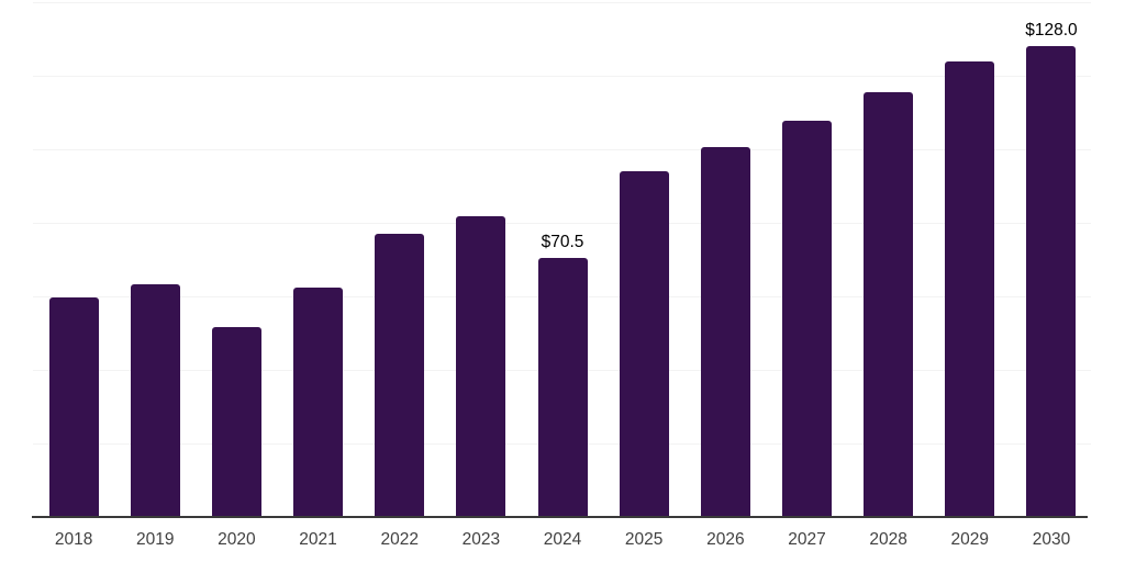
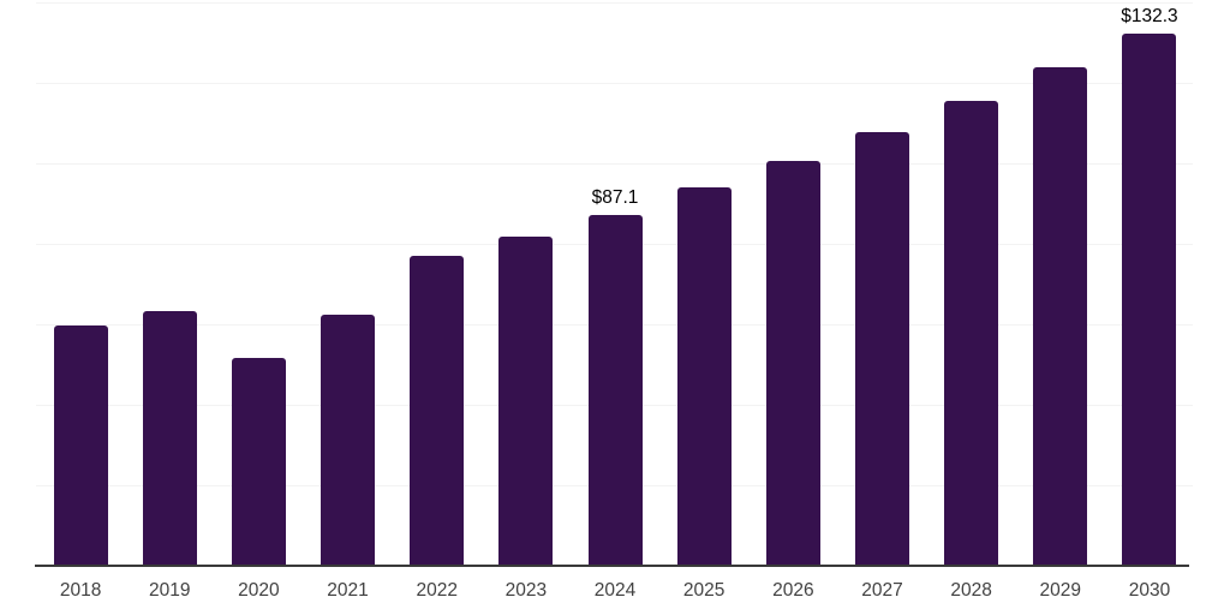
2024: $70.5 -> $87.1
2030: $128.0 -> $132.3
